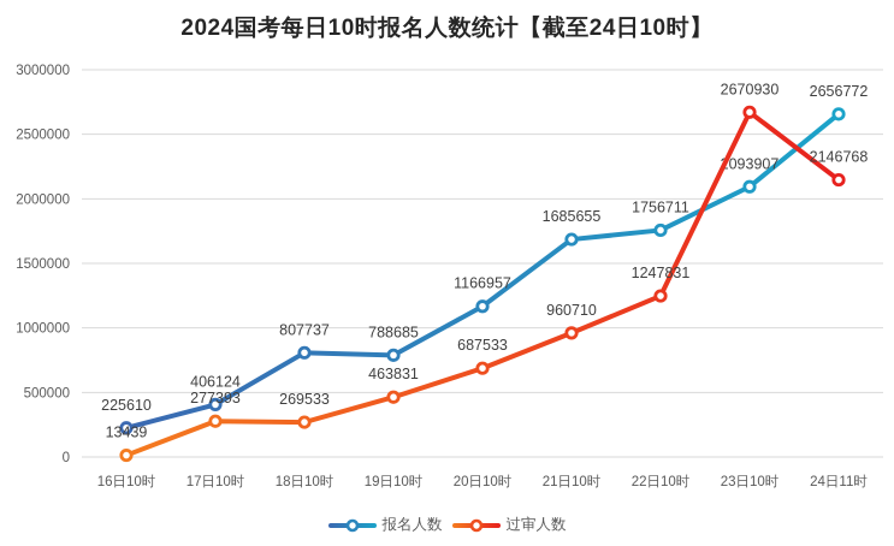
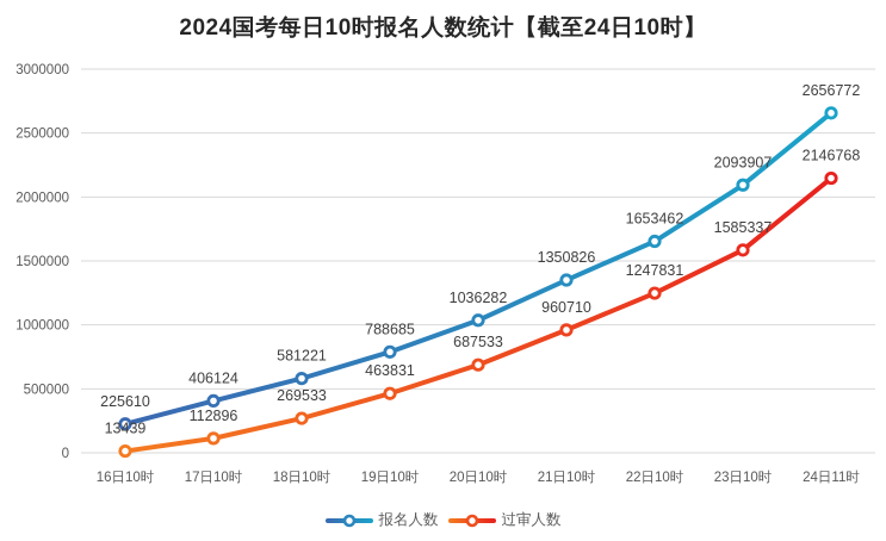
过审人数/17日10时: 277393 -> 112896
报名人数/18日10时: 807737 -> 581221
报名人数/20日10时: 1166957 -> 1036282
报名人数/21日10时: 1685655 -> 1350826
报名人数/22日10时: 1756711 -> 1653462
过审人数/23日10时: 2670930 -> 1585337
